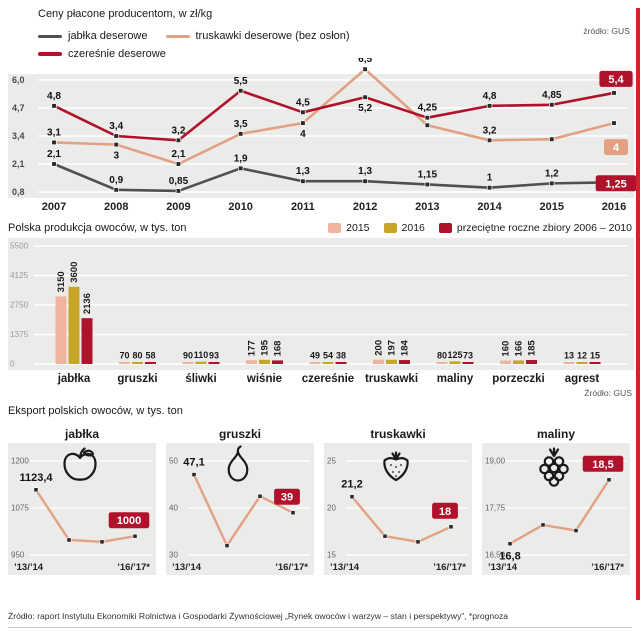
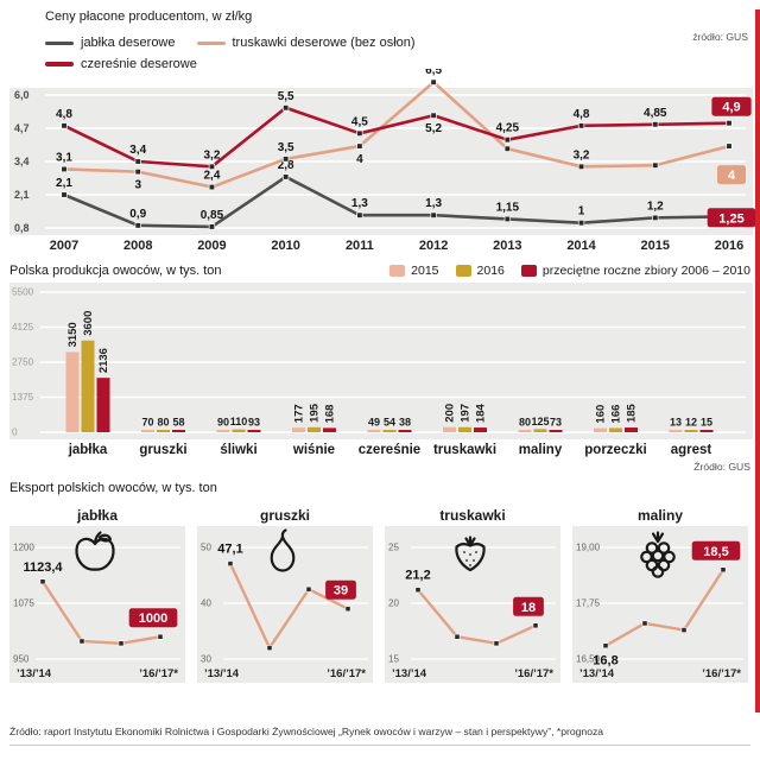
Ceny płacone producentom, w zł/kg/truskawki deserowe (bez osłon)/2009: 2,1 -> 2,4
Ceny płacone producentom, w zł/kg/jabłka deserowe/2010: 1,9 -> 2,8
Ceny płacone producentom, w zł/kg/czereśnie deserowe/2016: 5,4 -> 4,9
